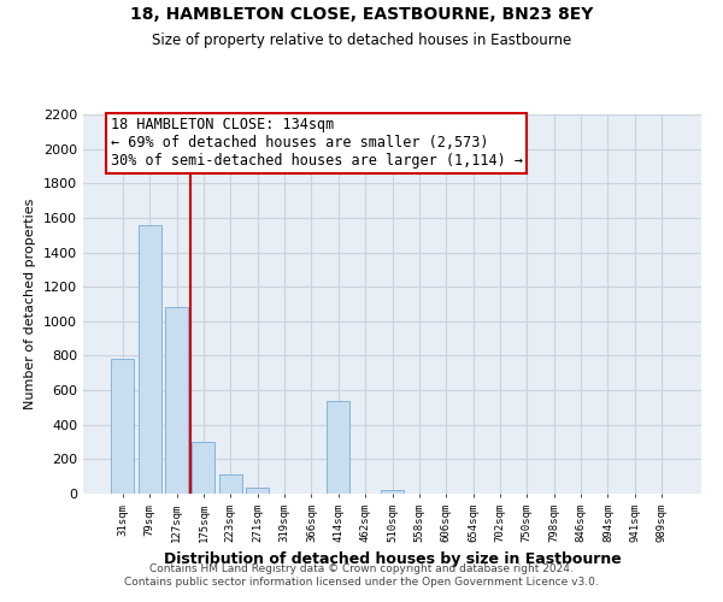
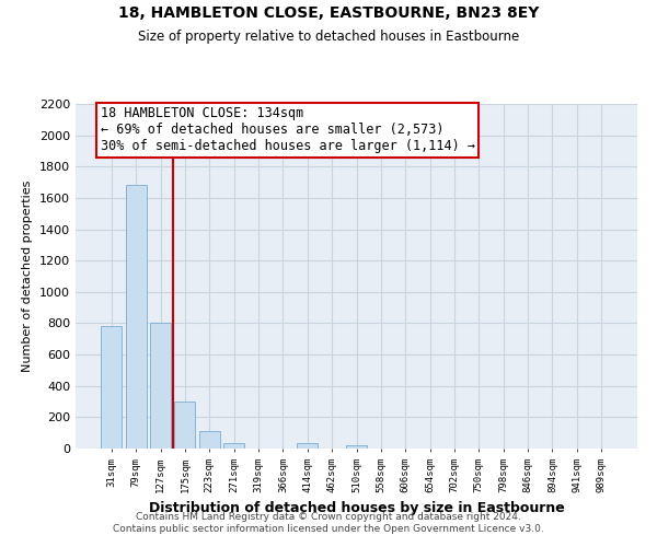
79sqm: 1560 -> 1680
127sqm: 1080 -> 800
414sqm: 540 -> 40
